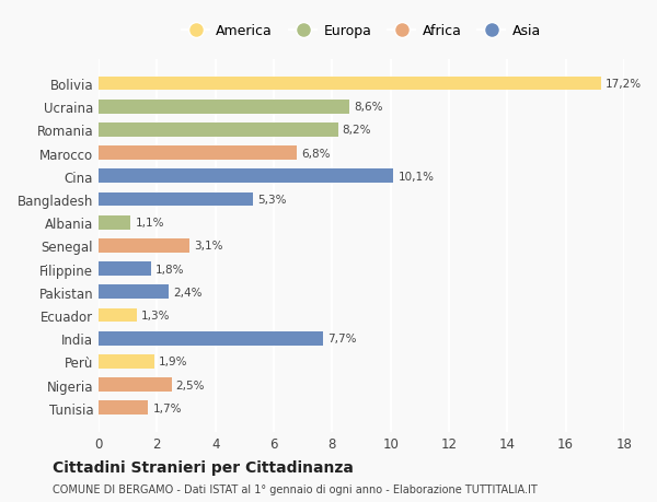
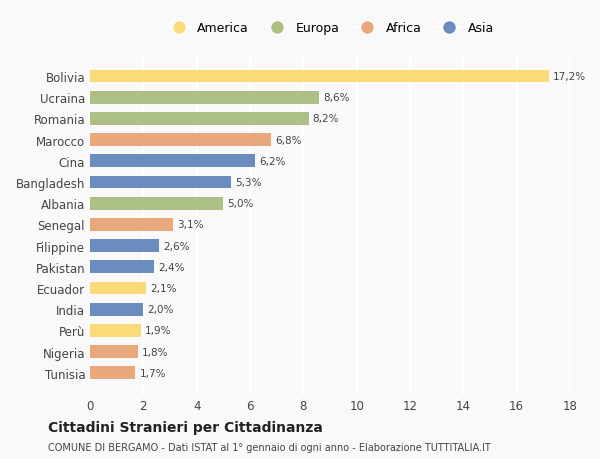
Cina: 10,1% -> 6,2%
Albania: 1,1% -> 5,0%
Filippine: 1,8% -> 2,6%
Ecuador: 1,3% -> 2,1%
India: 7,7% -> 2,0%
Nigeria: 2,5% -> 1,8%
